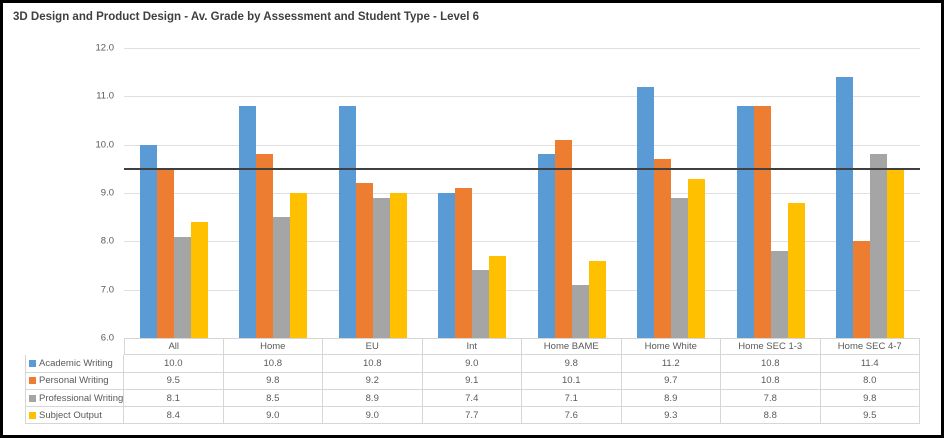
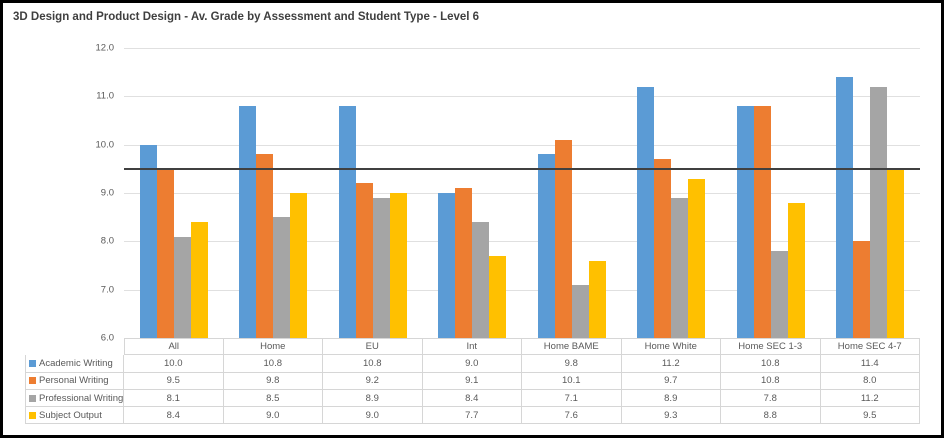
Professional Writing/Int: 7.4 -> 8.4
Professional Writing/Home SEC 4-7: 9.8 -> 11.2
